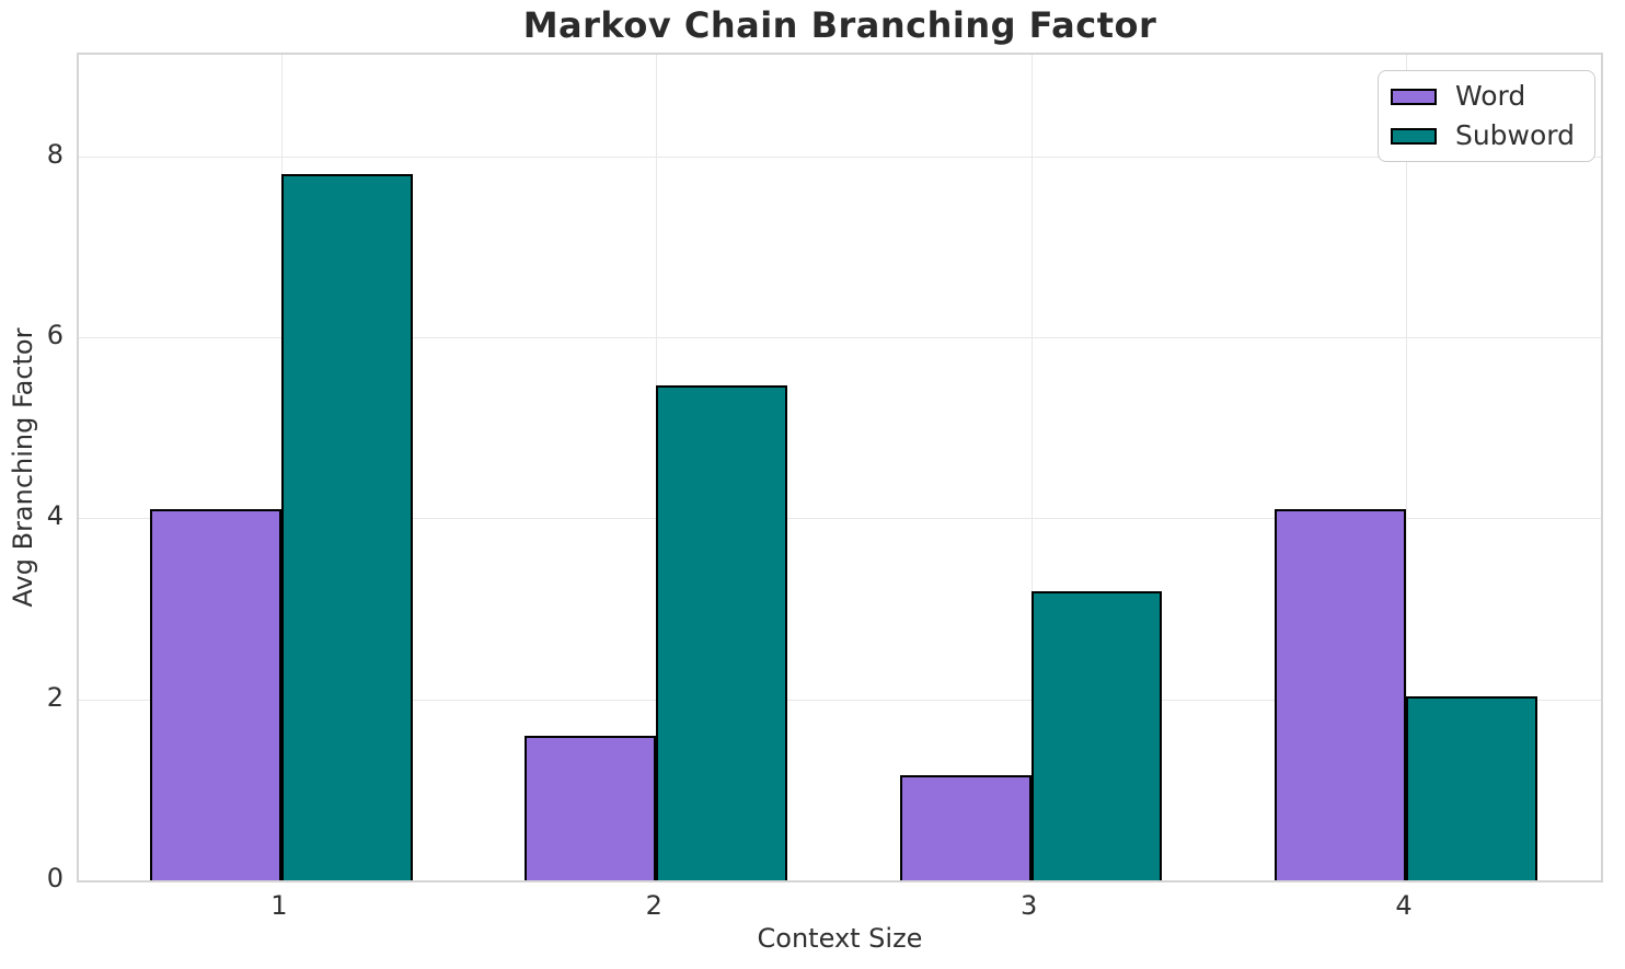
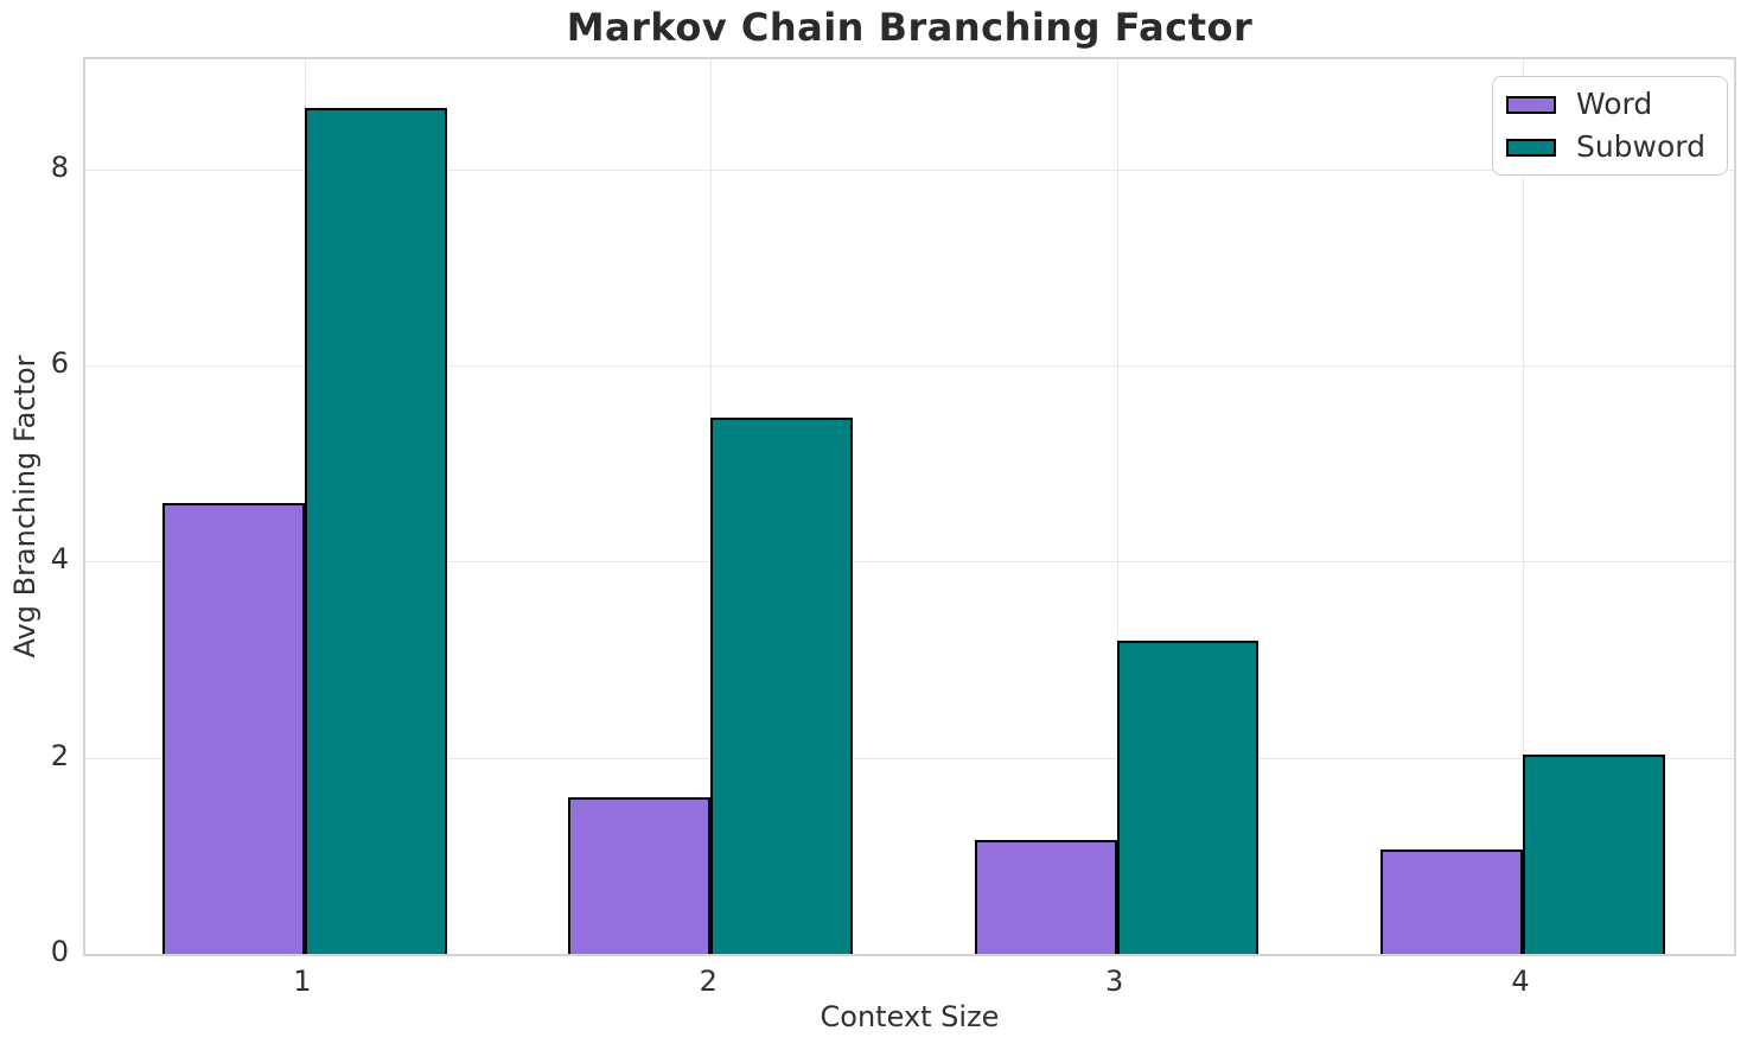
Word/1: 4.1 -> 4.6
Subword/1: 7.8 -> 8.6
Word/4: 4.1 -> 1.1
